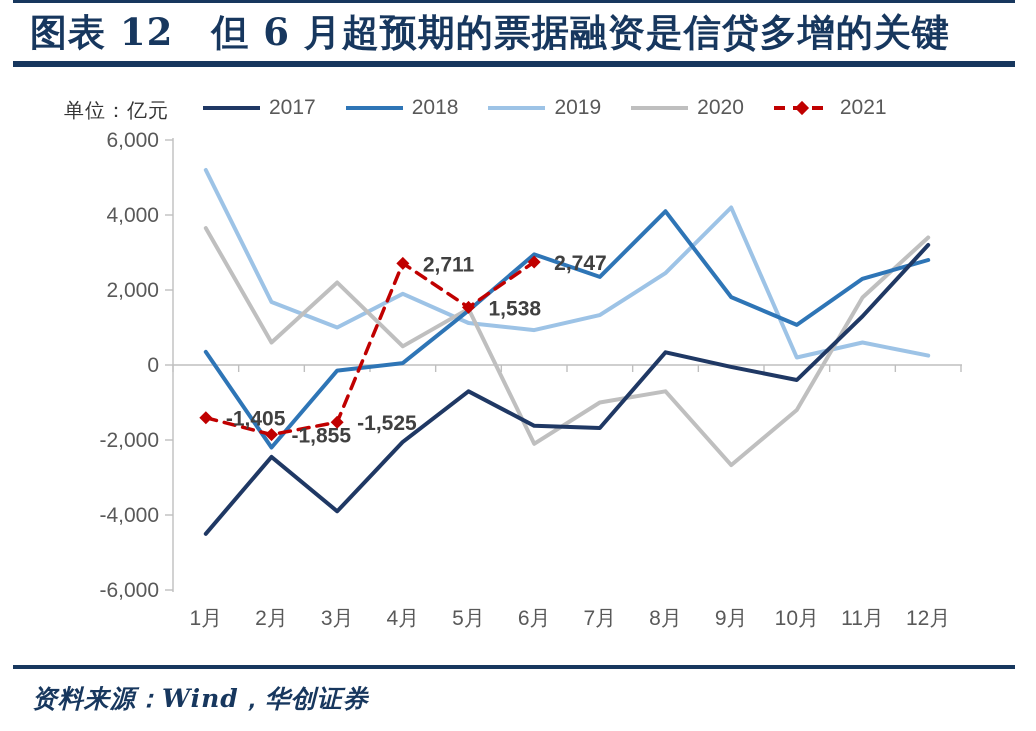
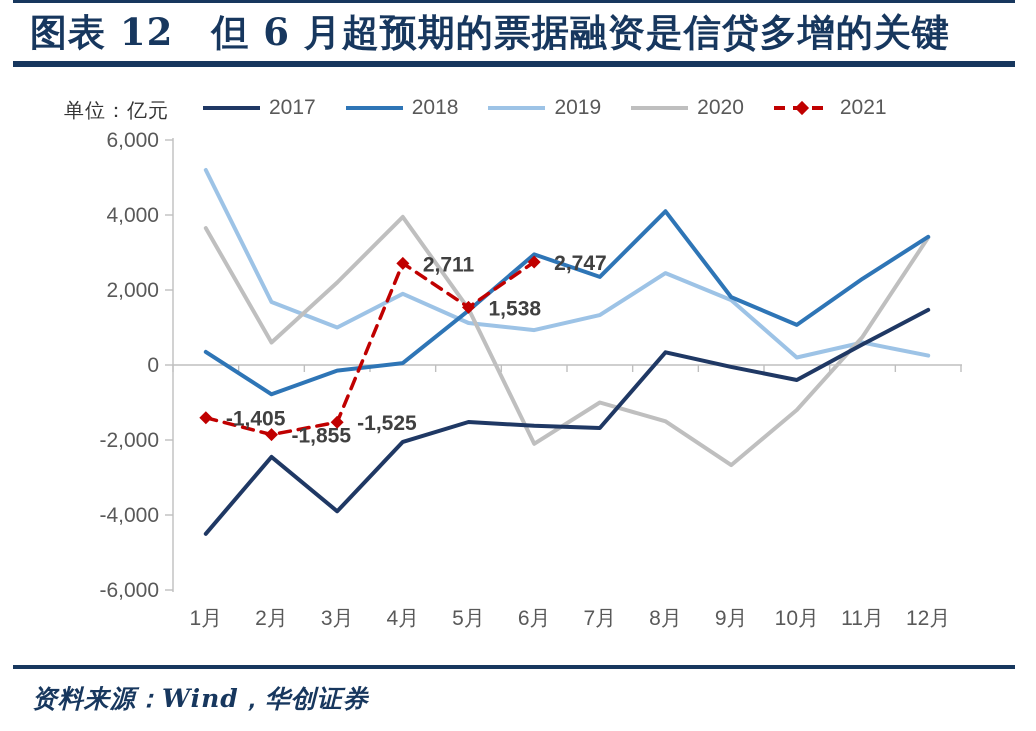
2018/2月: -2200 -> -800
2020/4月: 500 -> 4000
2017/5月: -700 -> -1500
2020/8月: -700 -> -1500
2019/9月: 4200 -> 1700
2017/11月: 1300 -> 600
2020/11月: 1800 -> 800
2017/12月: 3200 -> 1500
2018/12月: 2800 -> 3400
